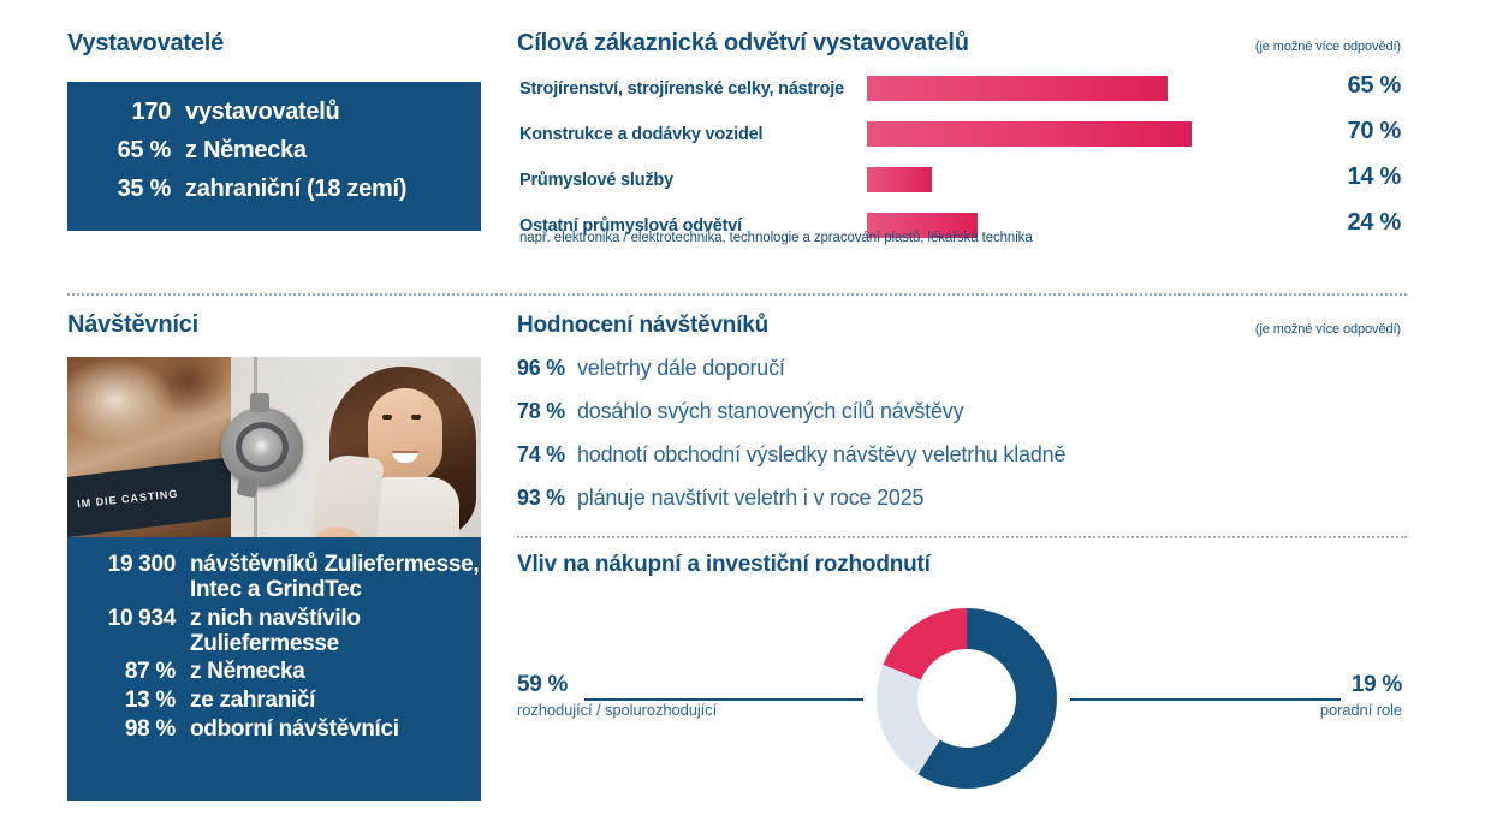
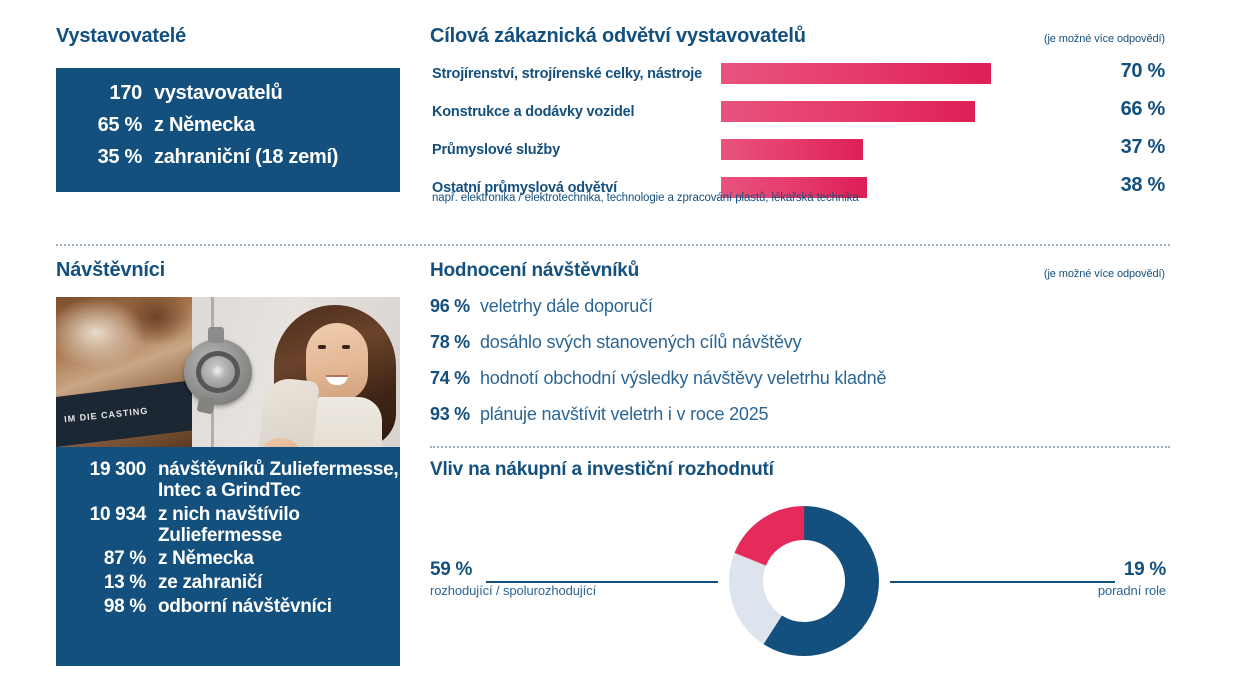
Cílová zákaznická odvětví vystavovatelů/Strojírenství, strojírenské celky, nástroje: 65 -> 70
Cílová zákaznická odvětví vystavovatelů/Konstrukce a dodávky vozidel: 70 -> 66
Cílová zákaznická odvětví vystavovatelů/Průmyslové služby: 14 -> 37
Cílová zákaznická odvětví vystavovatelů/Ostatní průmyslová odvětví: 24 -> 38
